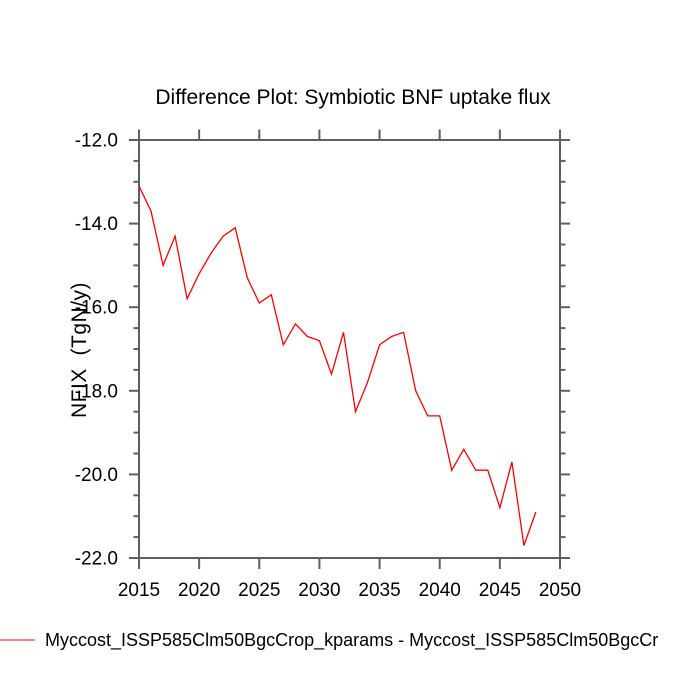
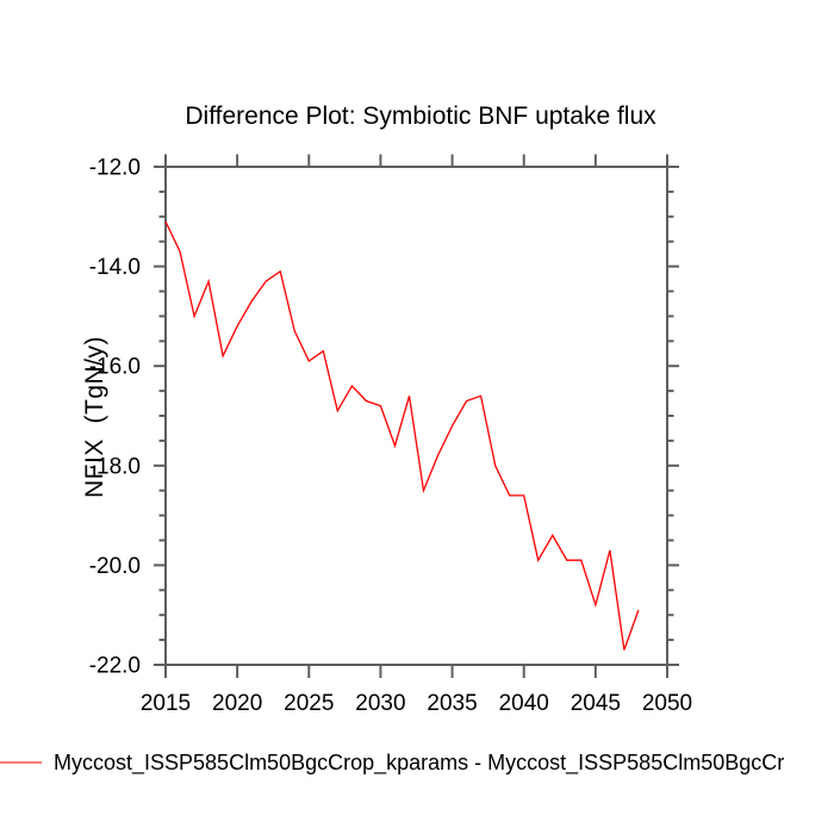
2035: -16.9 -> -17.2
